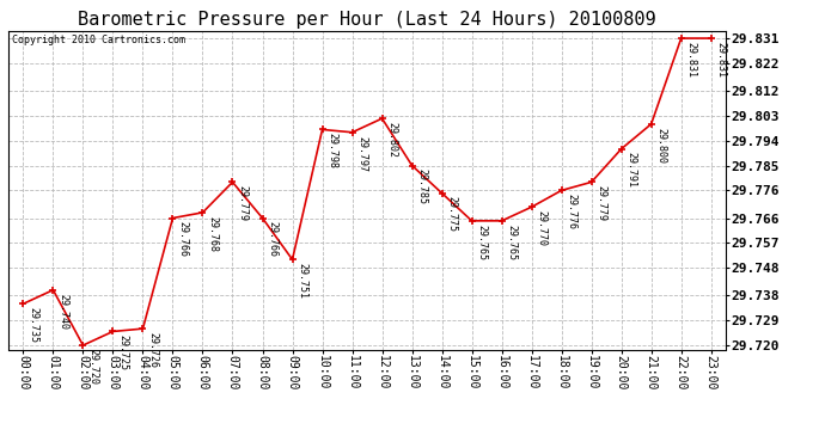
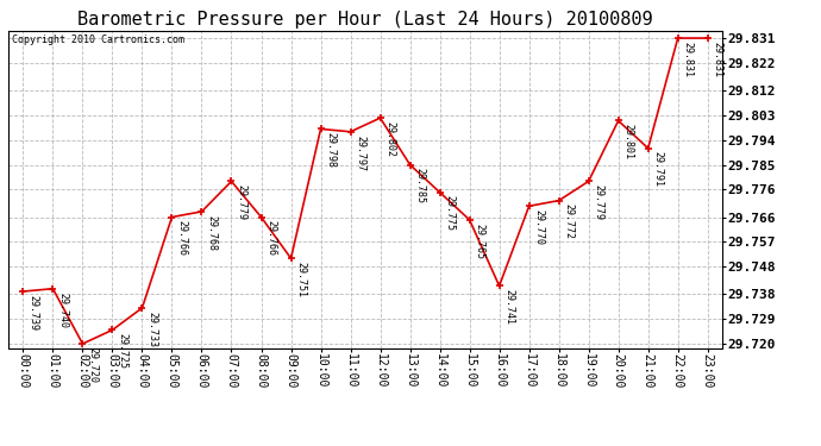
00:00: 29.735 -> 29.739
04:00: 29.726 -> 29.733
16:00: 29.765 -> 29.741
18:00: 29.776 -> 29.772
20:00: 29.791 -> 29.801
21:00: 29.800 -> 29.791
